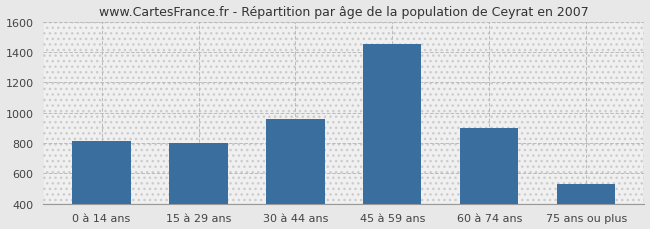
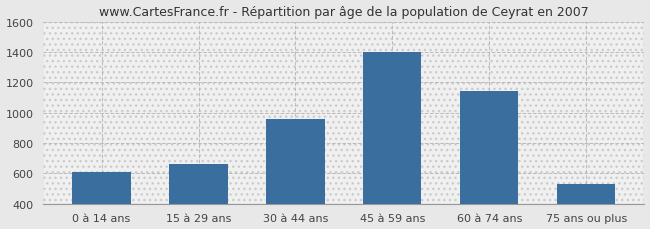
0 à 14 ans: 810 -> 610
15 à 29 ans: 800 -> 660
45 à 59 ans: 1450 -> 1400
60 à 74 ans: 900 -> 1140
